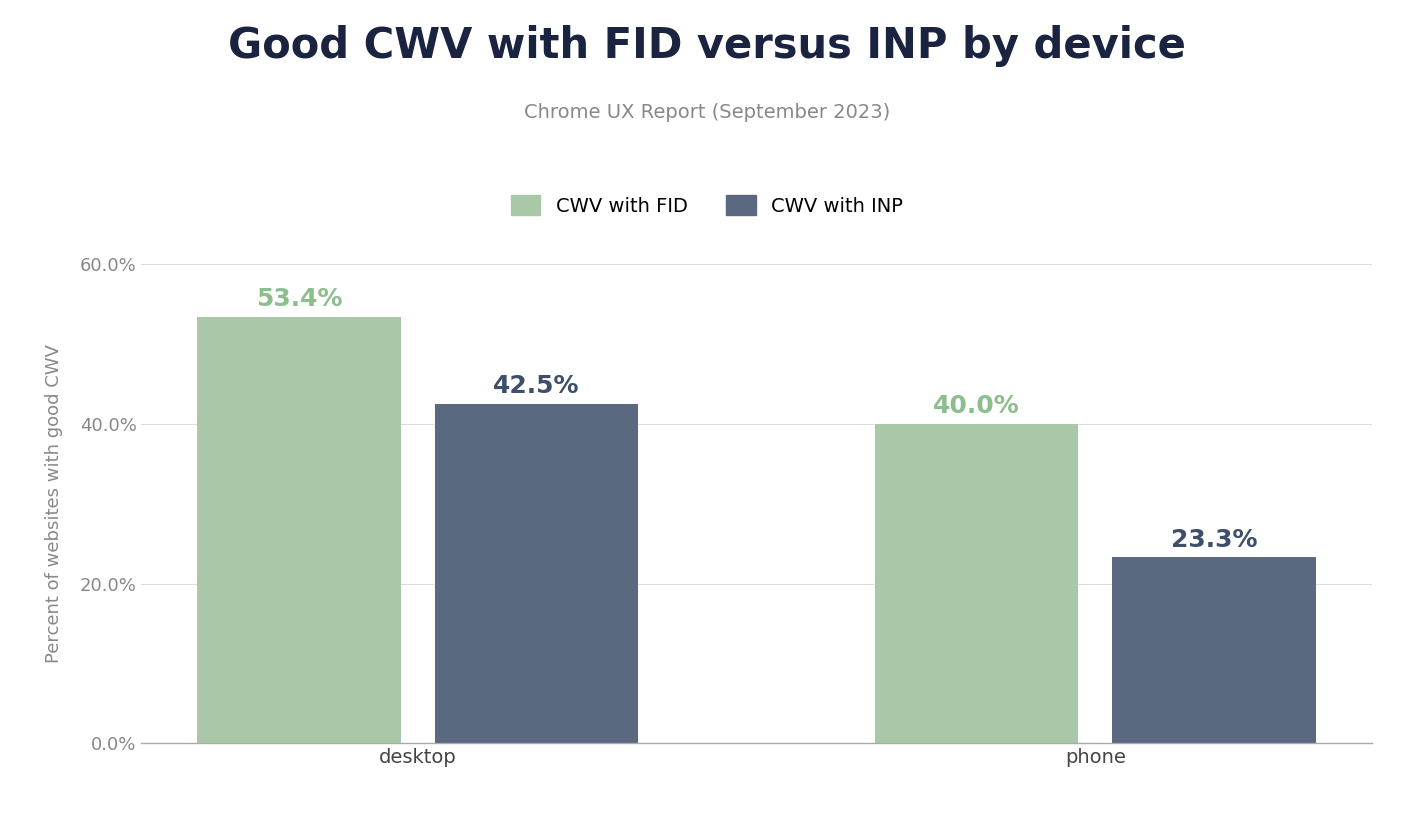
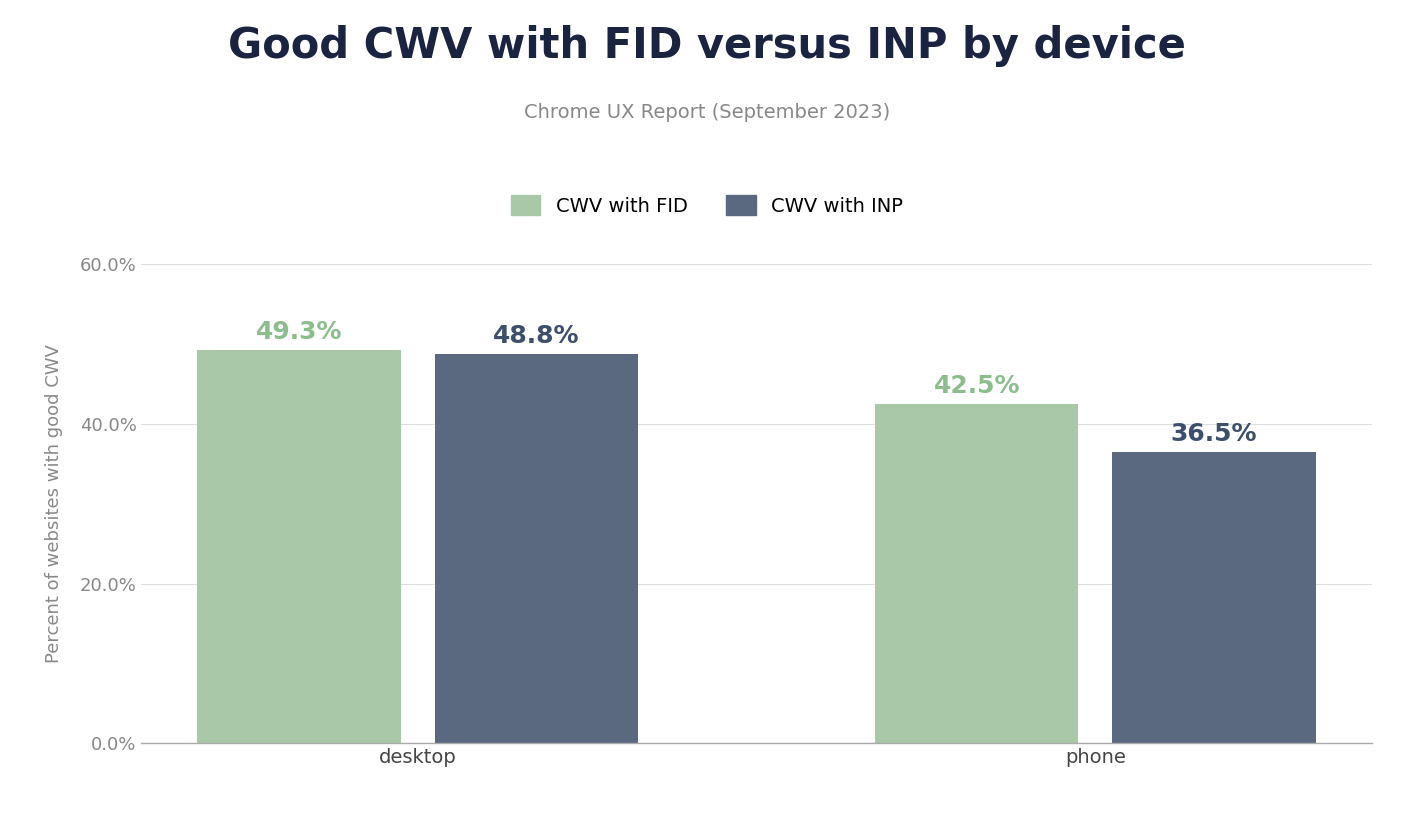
CWV with FID/desktop: 53.4% -> 49.3%
CWV with INP/desktop: 42.5% -> 48.8%
CWV with FID/phone: 40.0% -> 42.5%
CWV with INP/phone: 23.3% -> 36.5%
